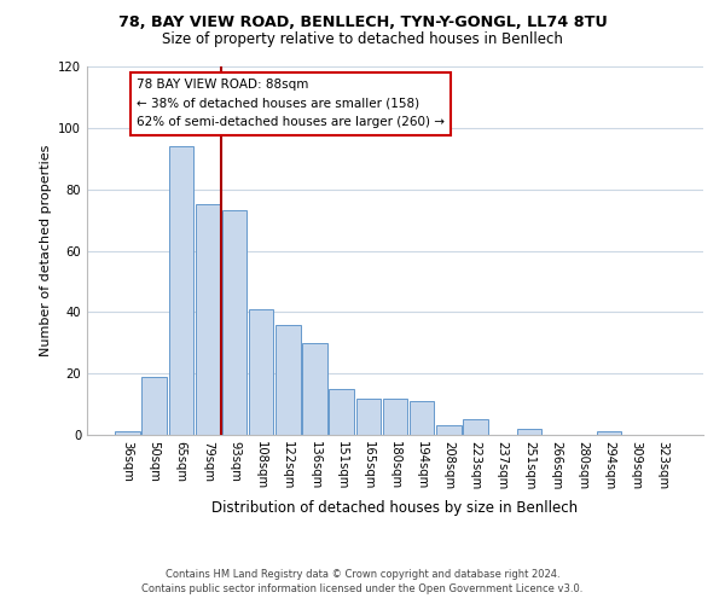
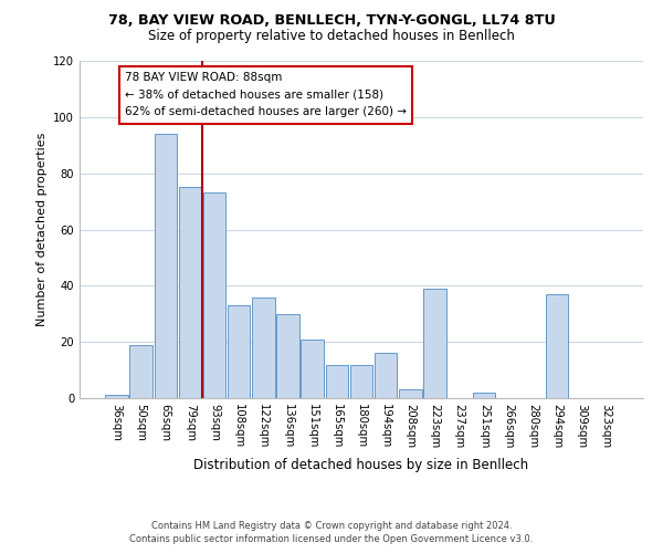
108sqm: 41 -> 33
151sqm: 15 -> 21
194sqm: 11 -> 16
223sqm: 5 -> 39
294sqm: 1 -> 37
